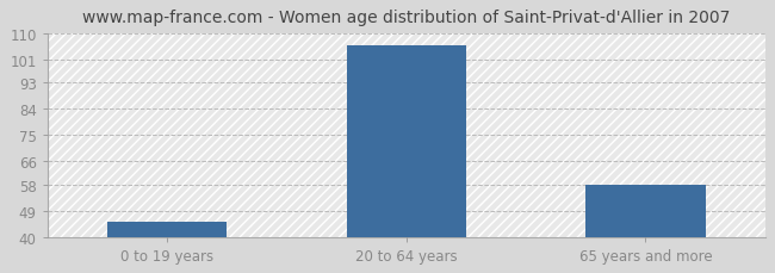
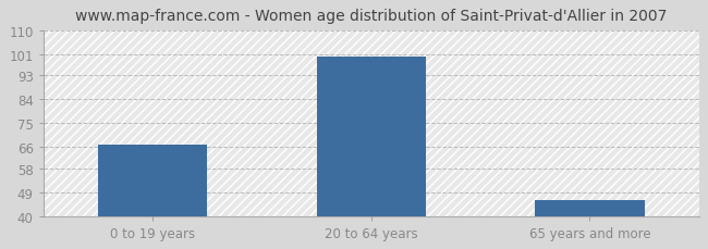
0 to 19 years: 45 -> 67
20 to 64 years: 106 -> 100
65 years and more: 58 -> 46
